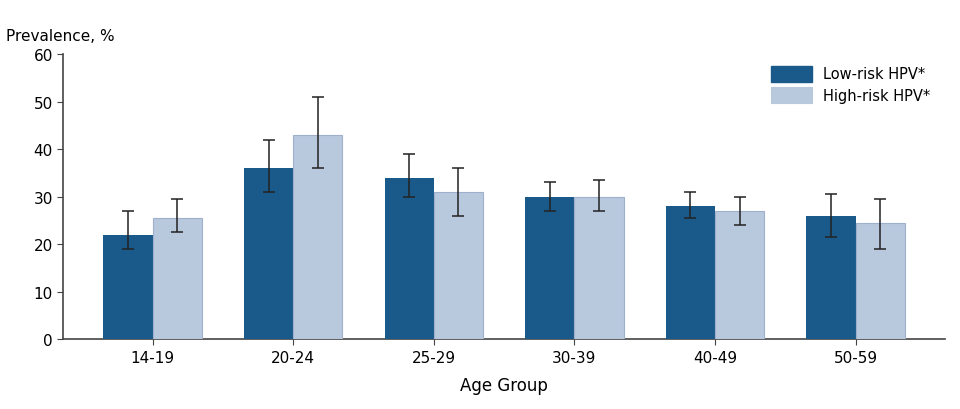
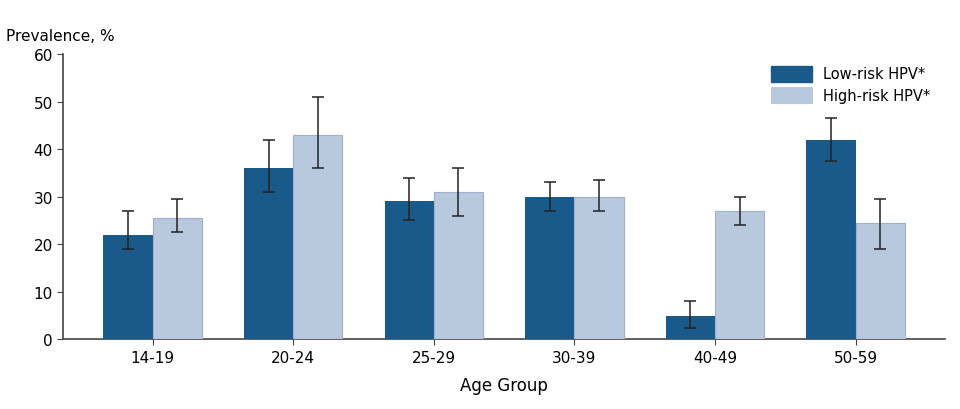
Low-risk HPV*/25-29: 34 -> 29
Low-risk HPV*/40-49: 28 -> 5
Low-risk HPV*/50-59: 26 -> 42
